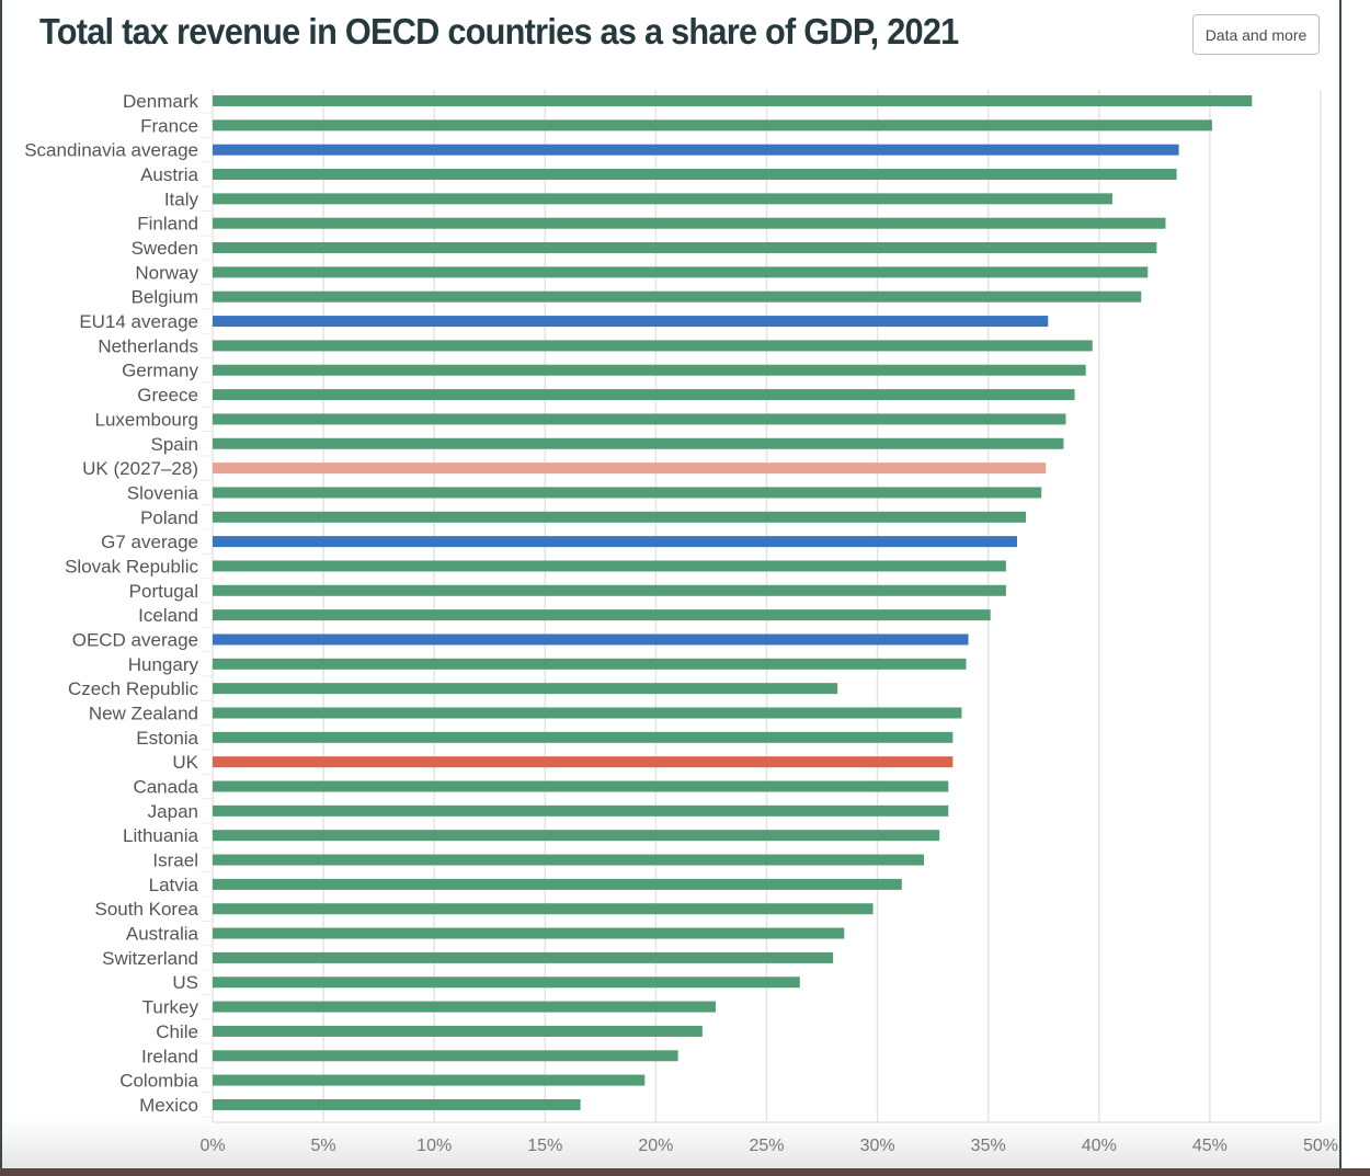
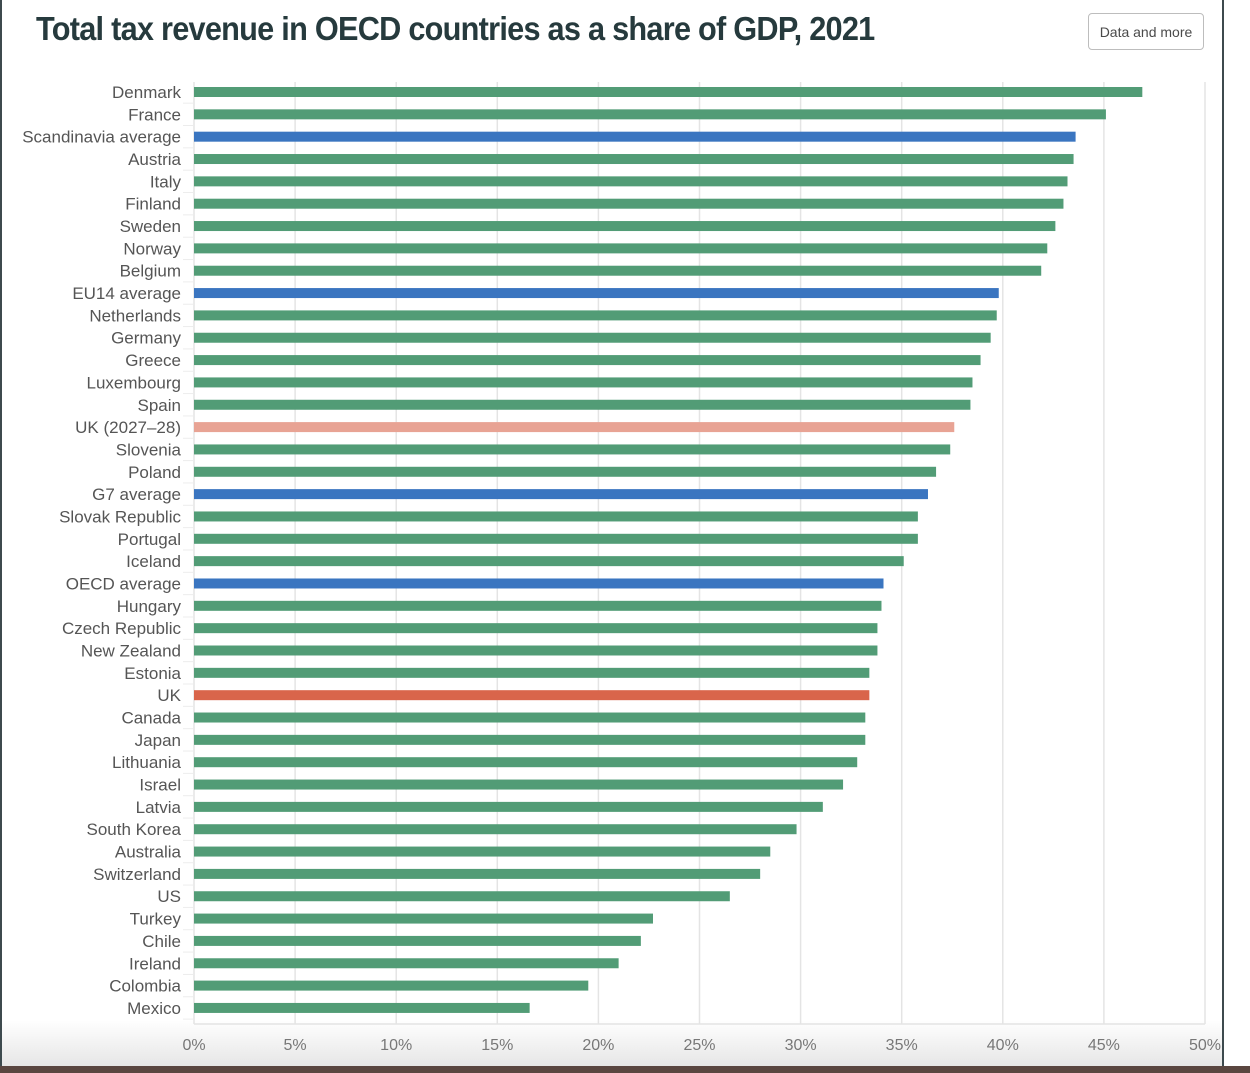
Italy: 40.6% -> 43.2%
EU14 average: 37.7% -> 39.8%
Czech Republic: 28.2% -> 33.8%
